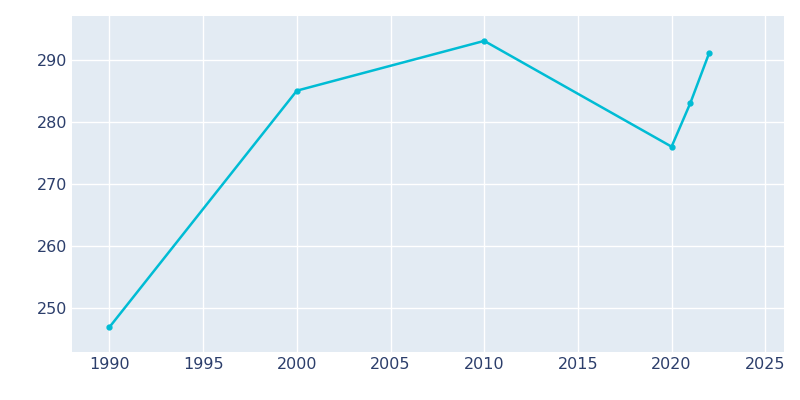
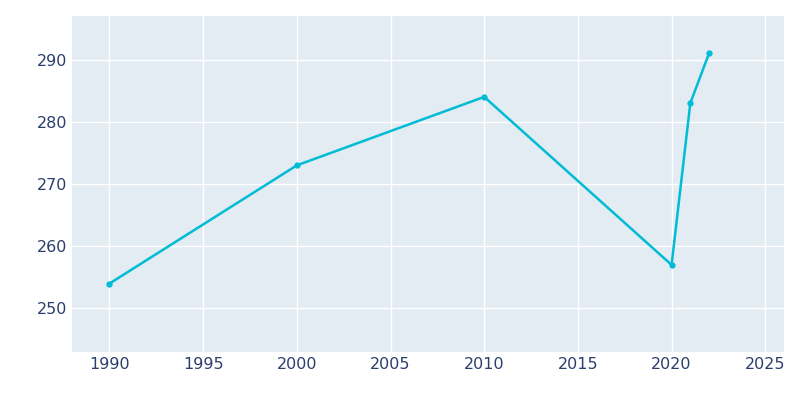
1990: 247 -> 254
2000: 285 -> 273
2010: 293 -> 284
2020: 276 -> 257
